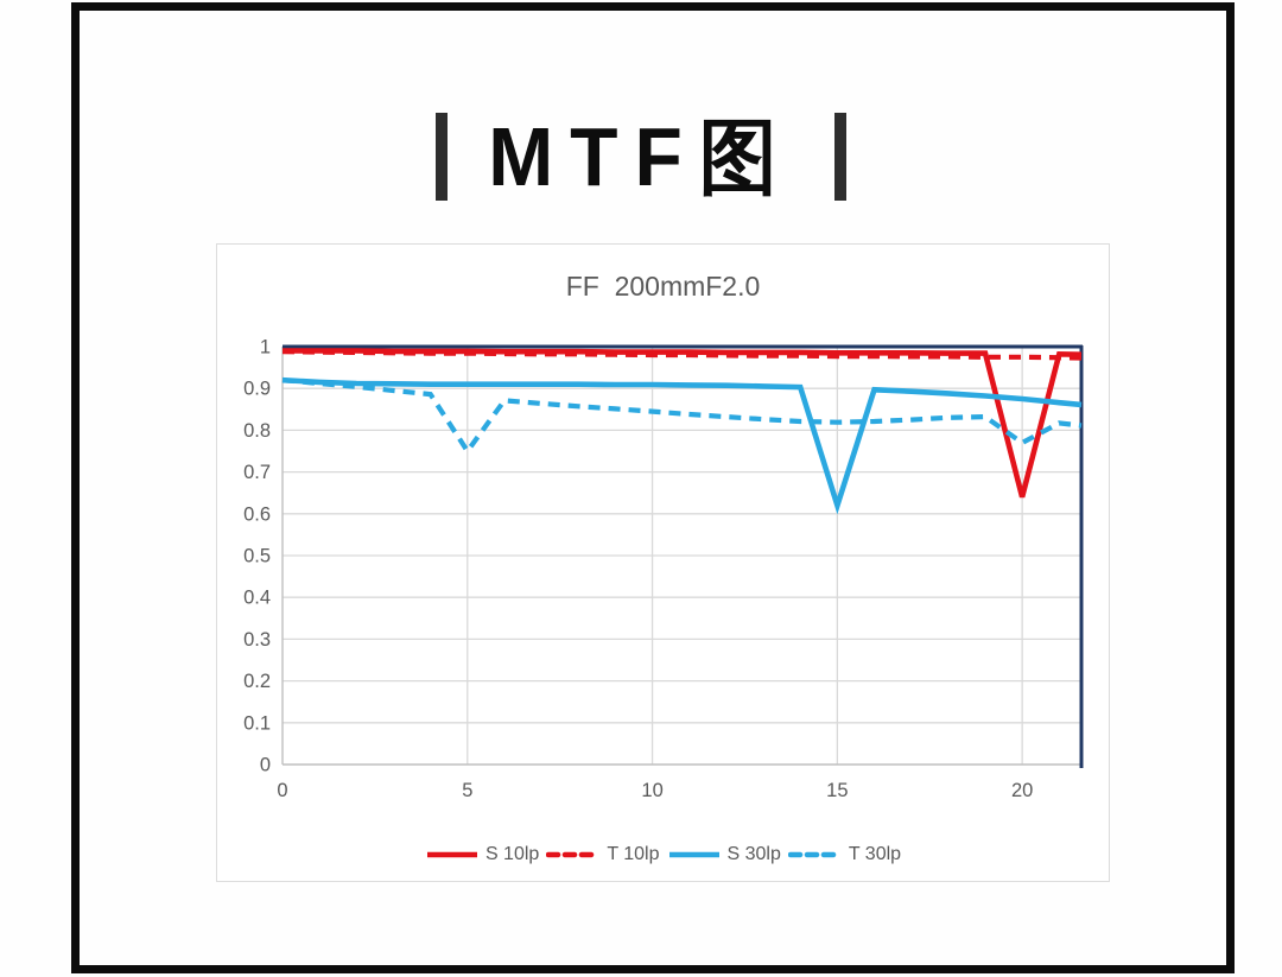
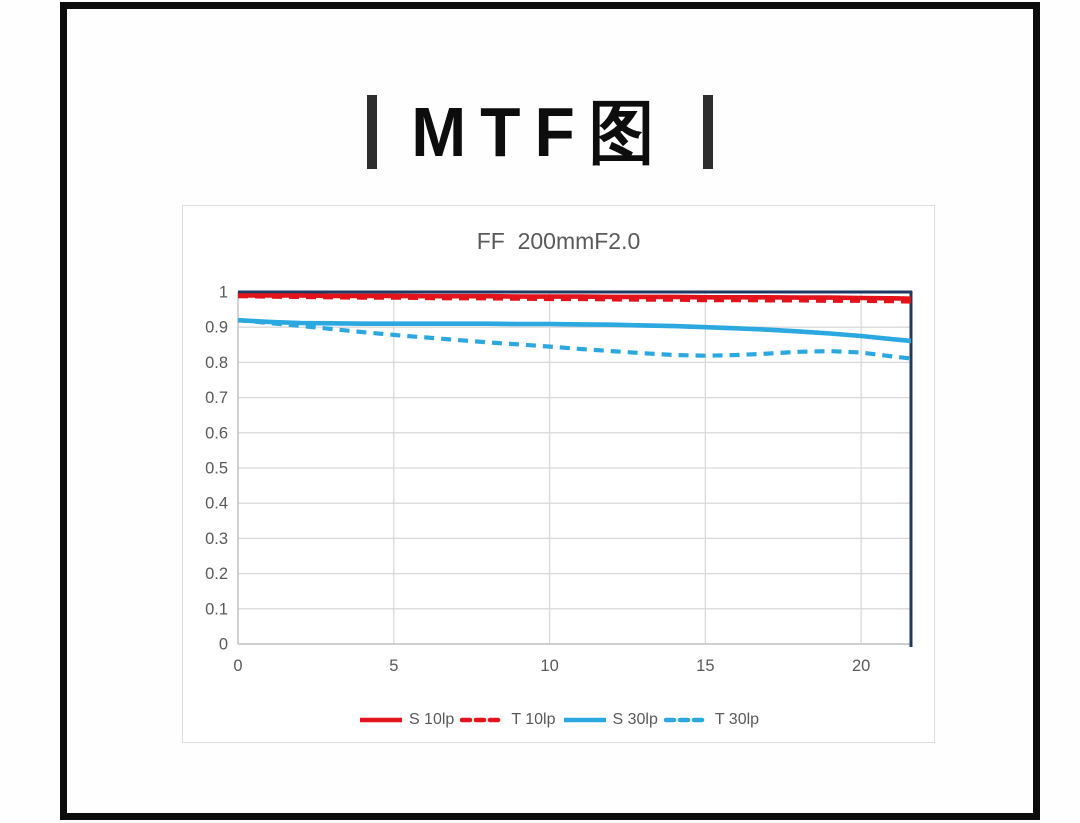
T 30lp/5: 0.75 -> 0.88
S 30lp/15: 0.62 -> 0.90
S 10lp/20: 0.64 -> 0.98
T 30lp/20: 0.77 -> 0.83
